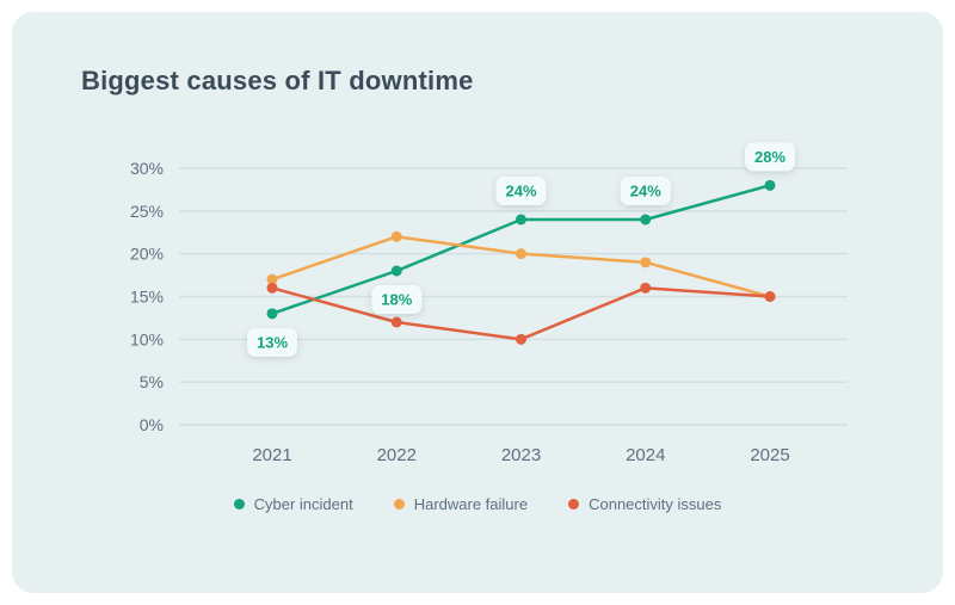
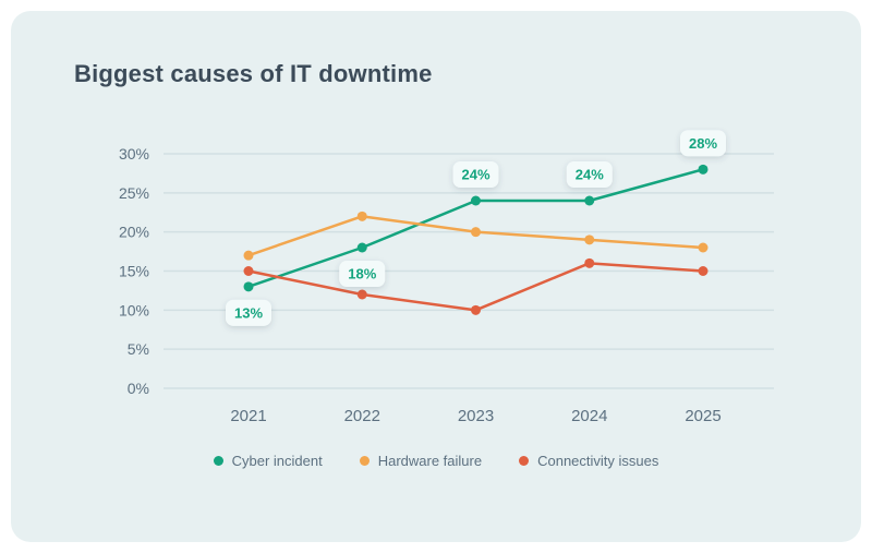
Connectivity issues/2021: 16% -> 15%
Hardware failure/2025: 15% -> 18%
